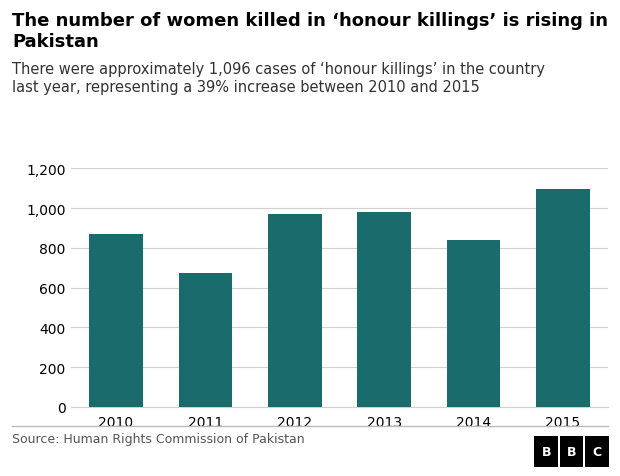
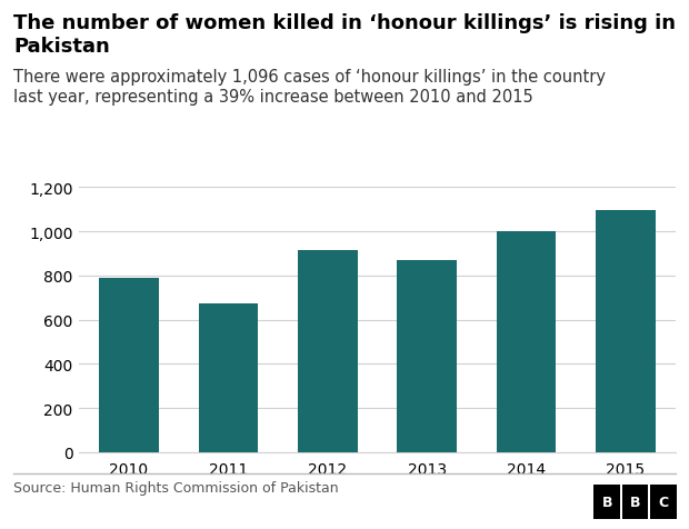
2010: 870 -> 790
2012: 970 -> 910
2013: 980 -> 870
2014: 840 -> 1,000
